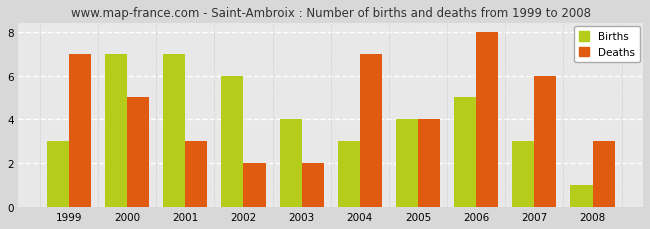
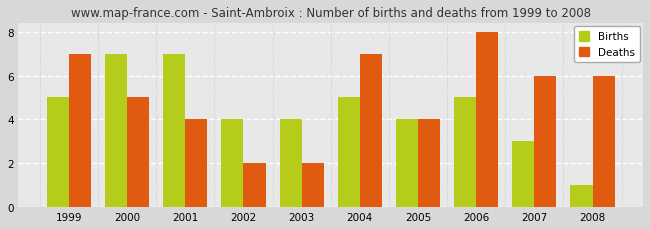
Births/1999: 3 -> 5
Deaths/2001: 3 -> 4
Births/2002: 6 -> 4
Births/2004: 3 -> 5
Deaths/2008: 3 -> 6
